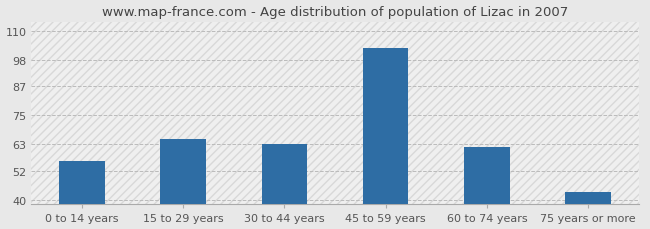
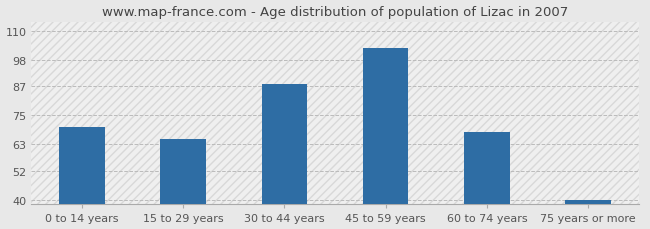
0 to 14 years: 56 -> 70
30 to 44 years: 63 -> 88
60 to 74 years: 62 -> 68
75 years or more: 43 -> 40
